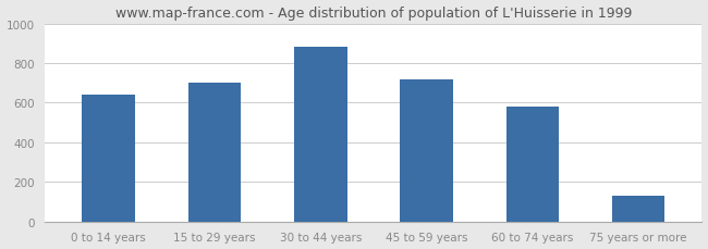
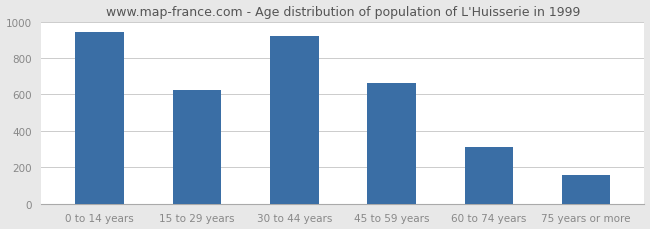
0 to 14 years: 640 -> 940
15 to 29 years: 700 -> 620
30 to 44 years: 880 -> 920
45 to 59 years: 720 -> 660
60 to 74 years: 580 -> 310
75 years or more: 130 -> 160
